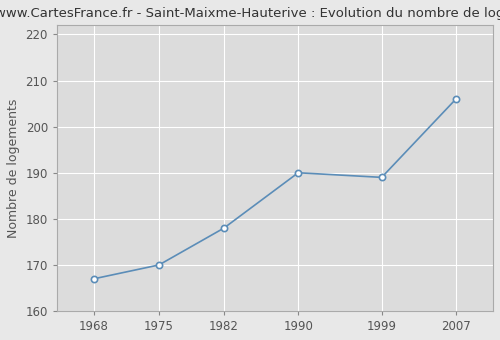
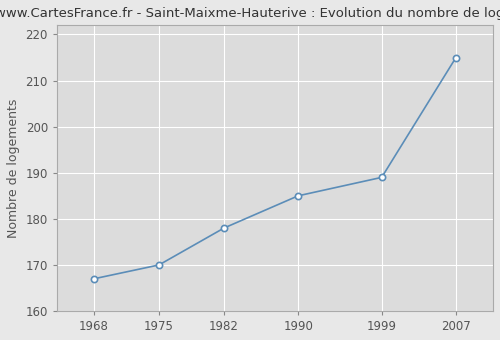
1990: 190 -> 185
2007: 206 -> 215
